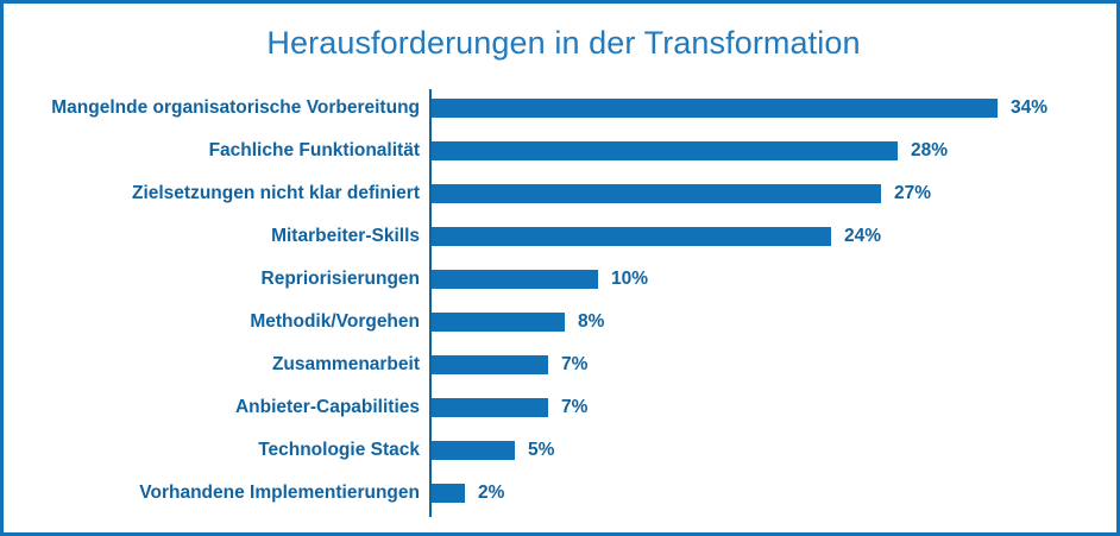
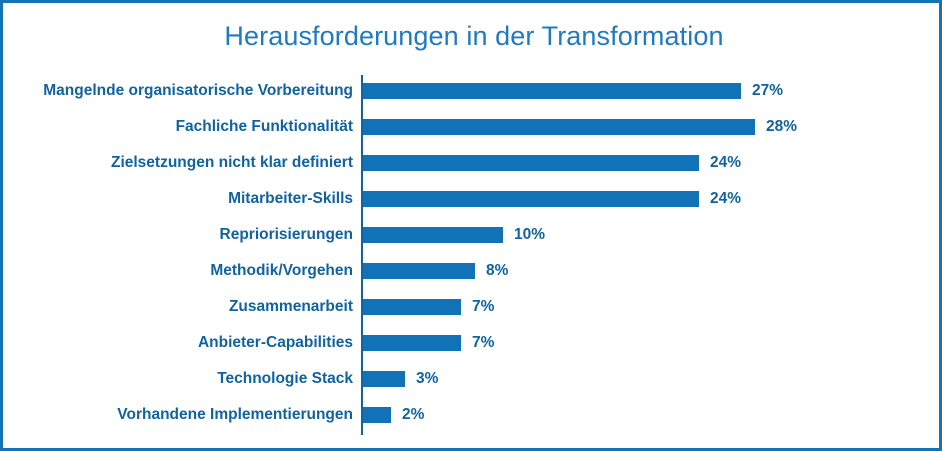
Mangelnde organisatorische Vorbereitung: 34% -> 27%
Zielsetzungen nicht klar definiert: 27% -> 24%
Technologie Stack: 5% -> 3%
